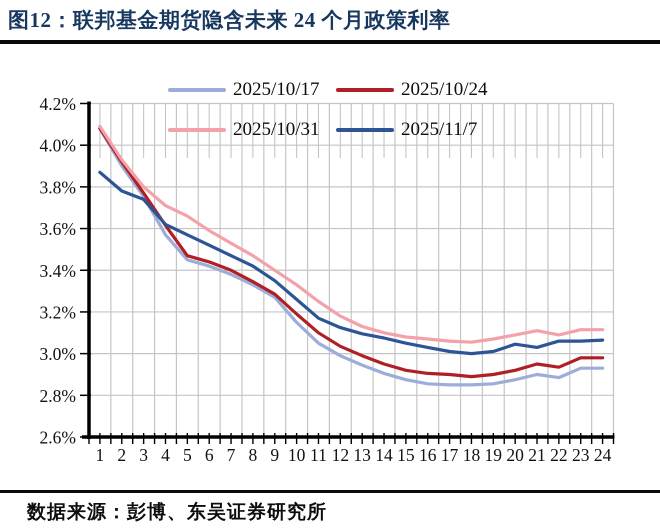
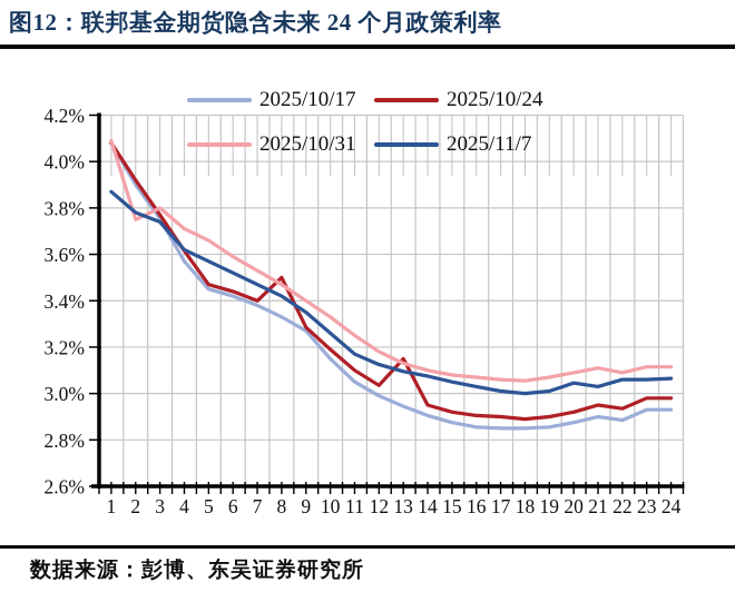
2025/10/31/2: 3.93% -> 3.75%
2025/10/24/8: 3.35% -> 3.50%
2025/10/24/13: 2.99% -> 3.15%
